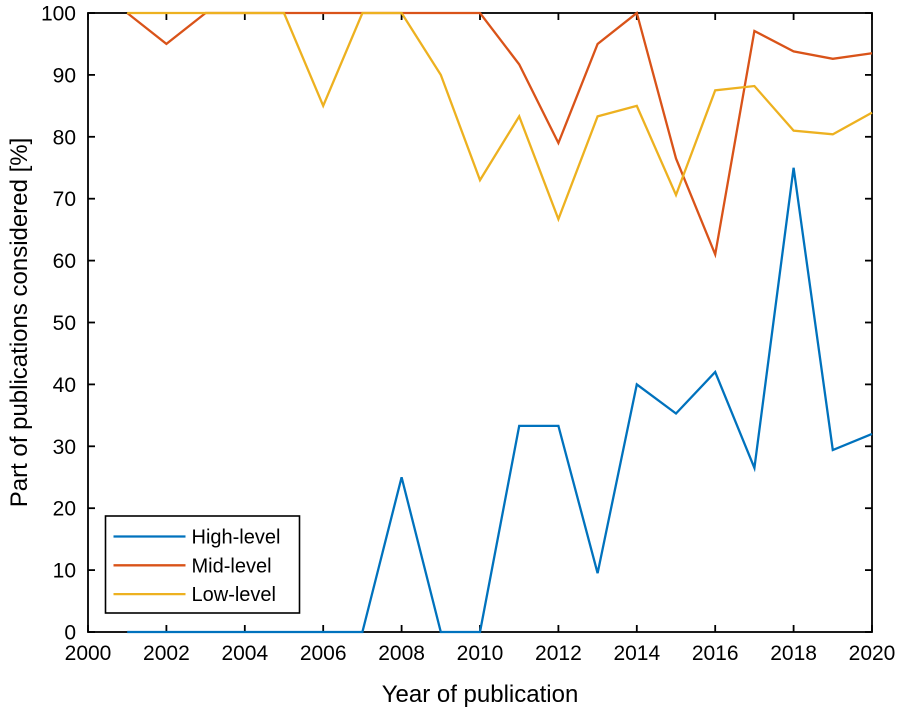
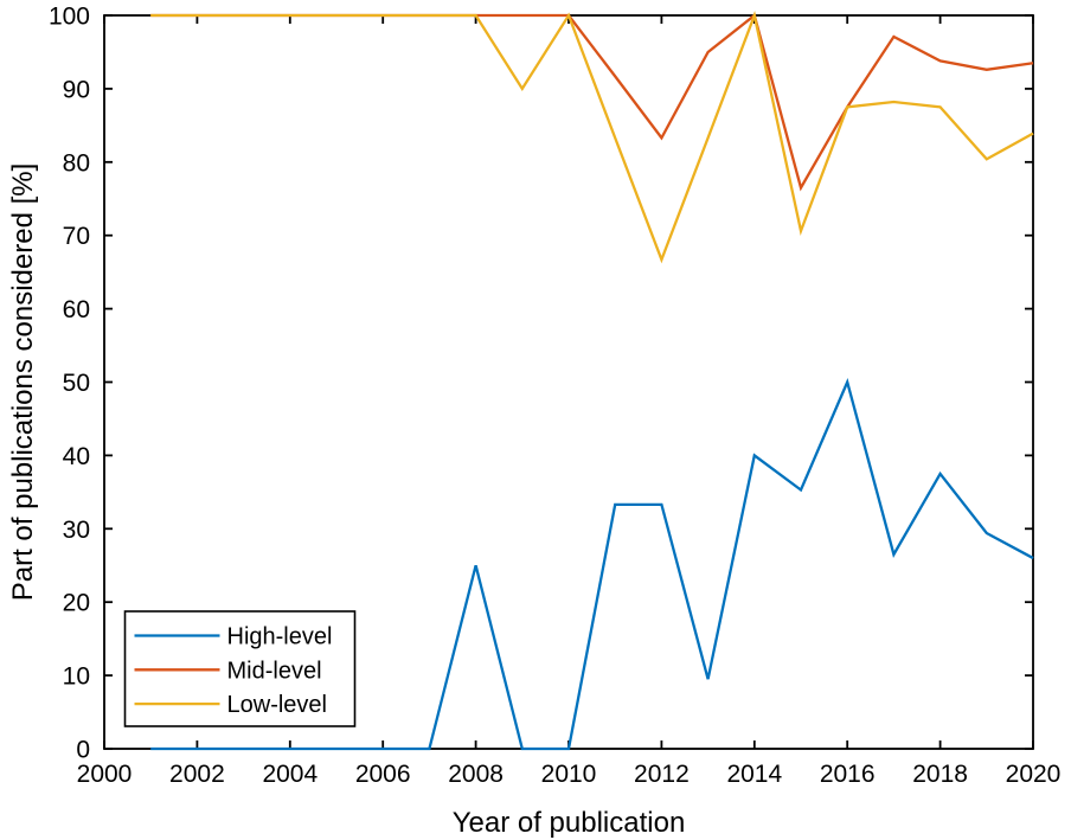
Mid-level/2002: 95 -> 100
Low-level/2006: 85 -> 100
Low-level/2010: 73 -> 100
Mid-level/2012: 79 -> 83
Low-level/2014: 85 -> 100
High-level/2016: 42 -> 50
Mid-level/2016: 61 -> 88
High-level/2018: 75 -> 38
Low-level/2018: 81 -> 88
High-level/2020: 32 -> 26
